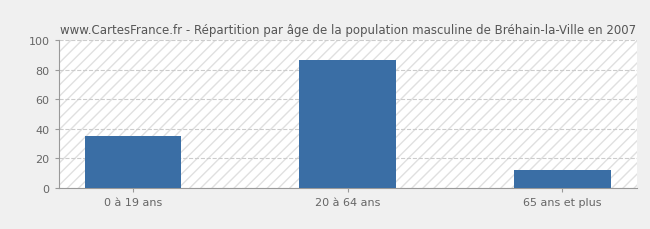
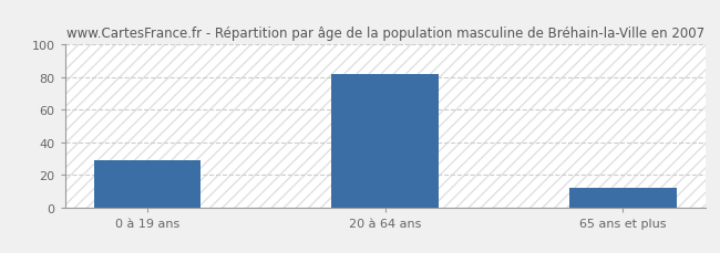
0 à 19 ans: 35 -> 29
20 à 64 ans: 87 -> 82
